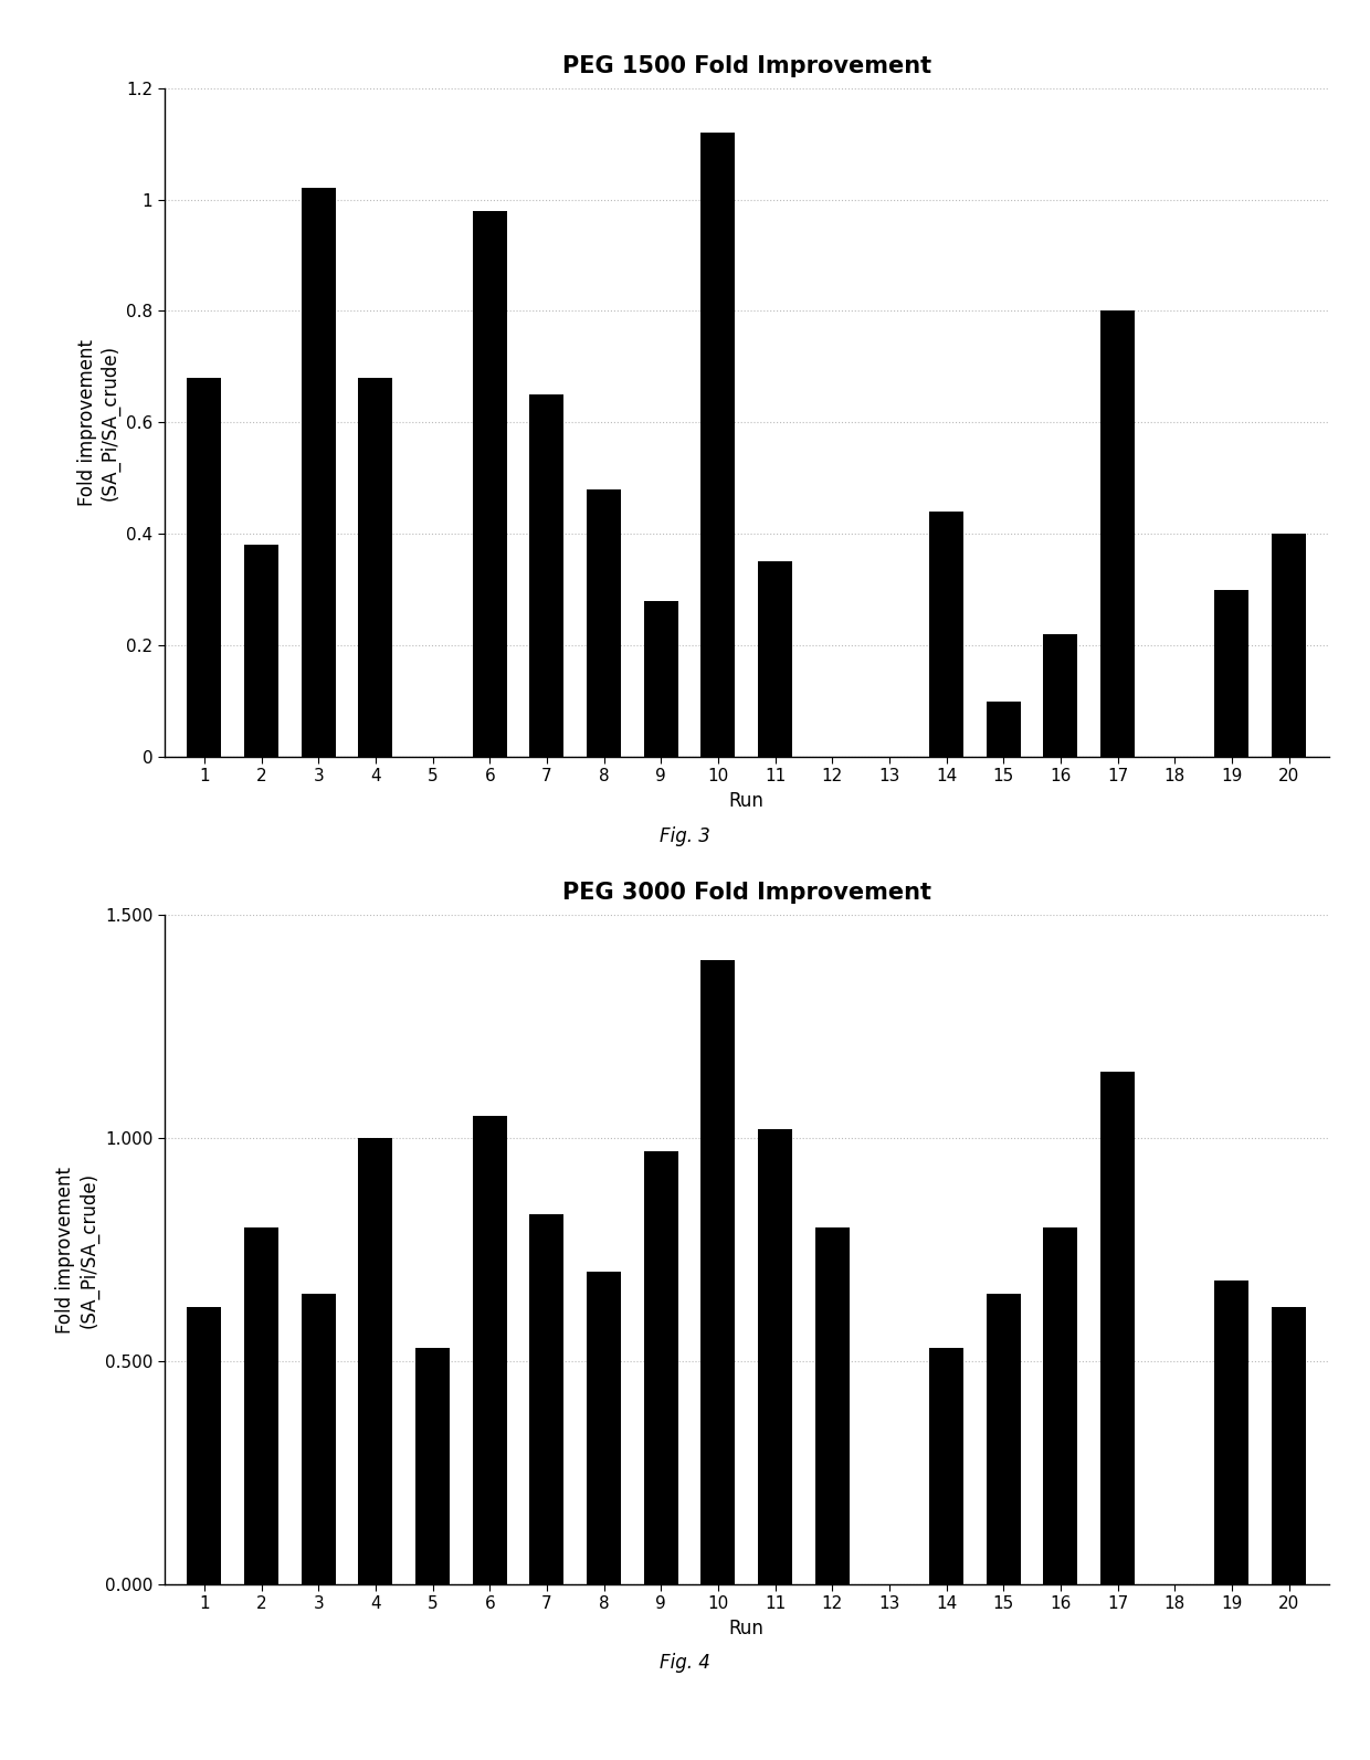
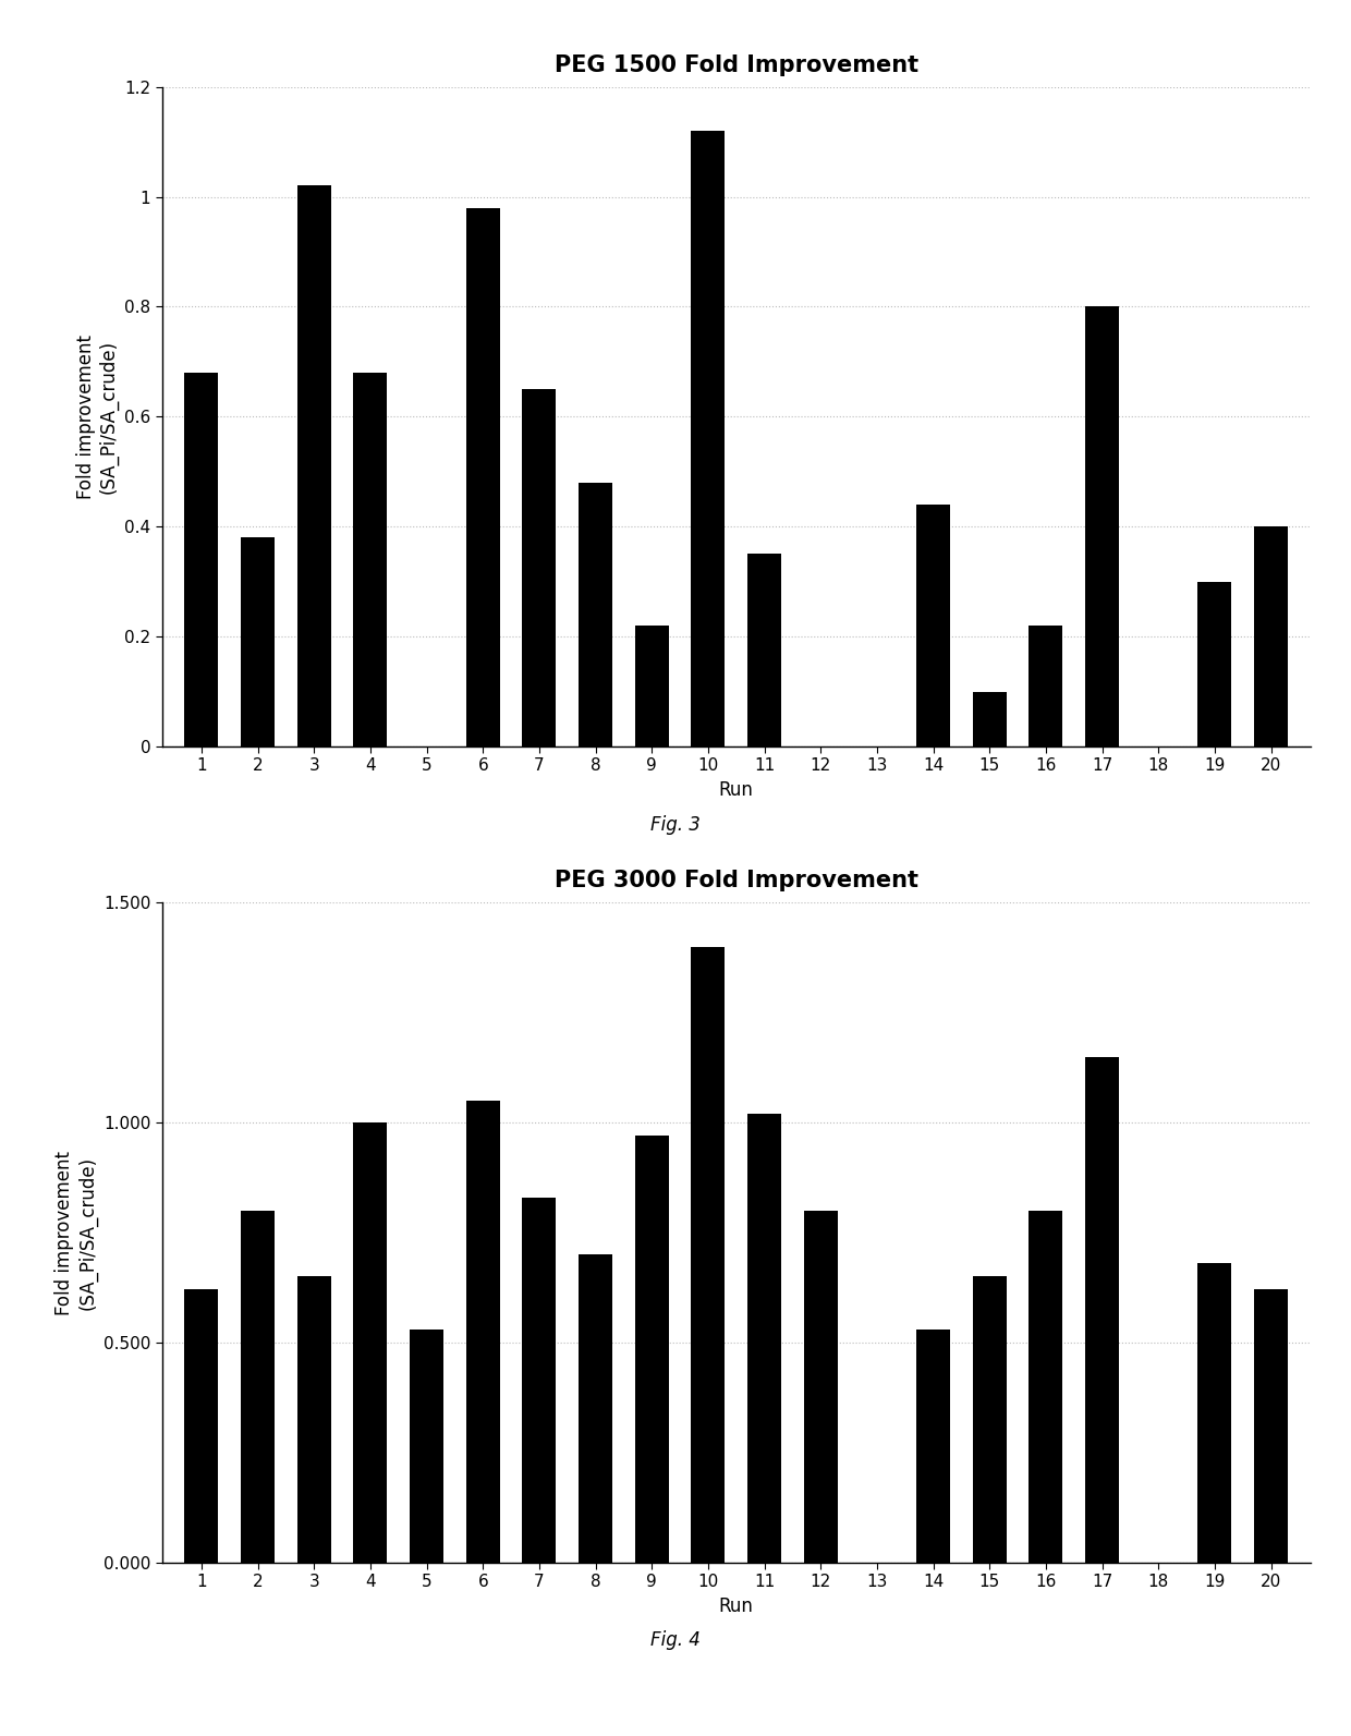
PEG 1500 Fold Improvement/9: 0.28 -> 0.22
